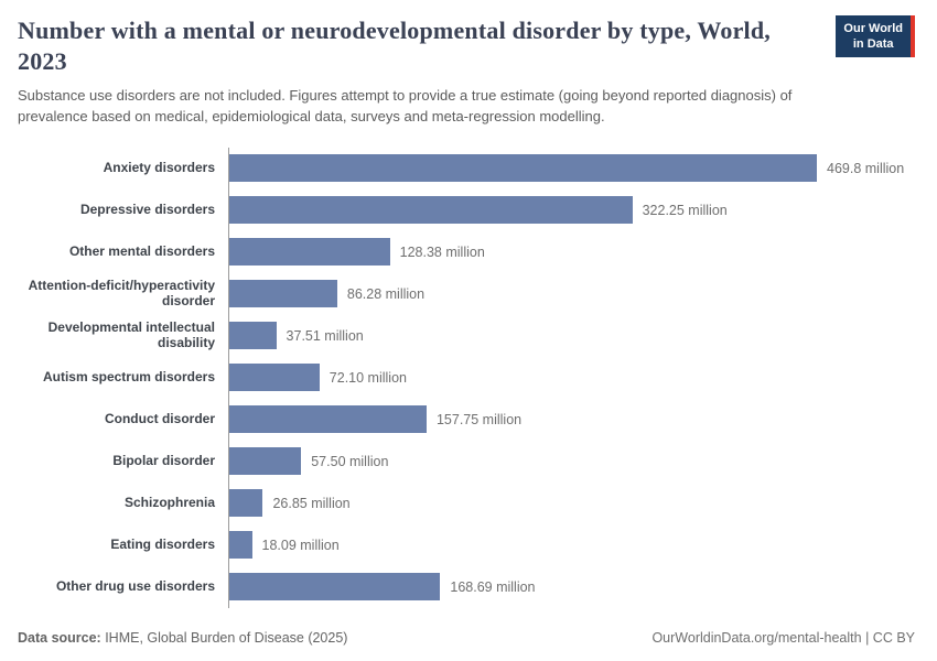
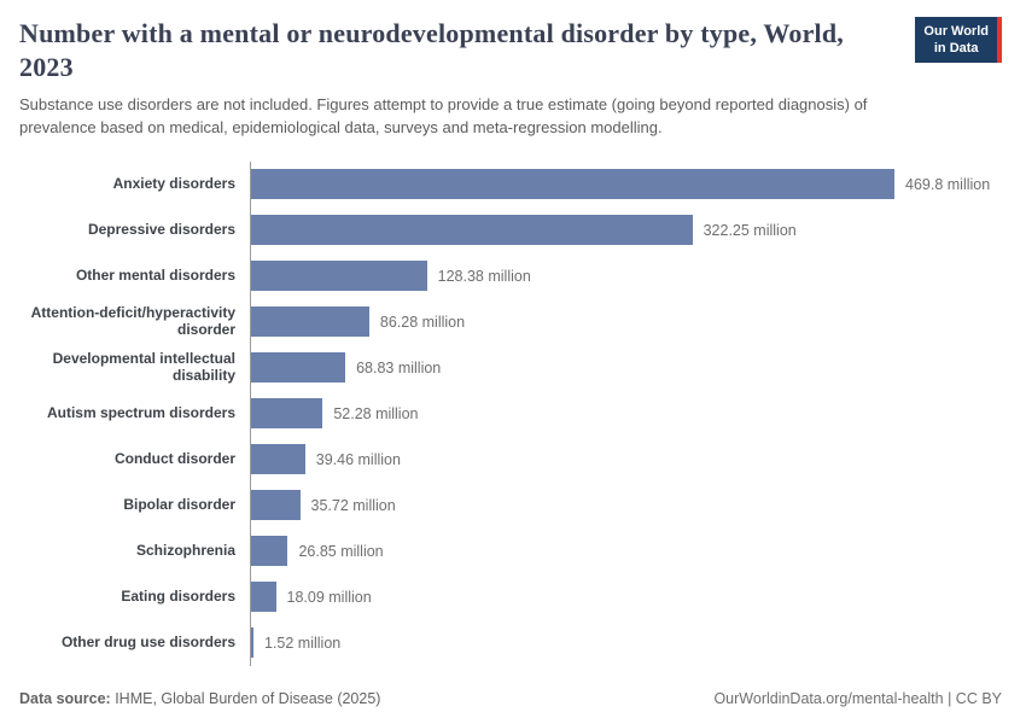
Developmental intellectual disability: 37.51 -> 68.83
Autism spectrum disorders: 72.10 -> 52.28
Conduct disorder: 157.75 -> 39.46
Bipolar disorder: 57.50 -> 35.72
Other drug use disorders: 168.69 -> 1.52
